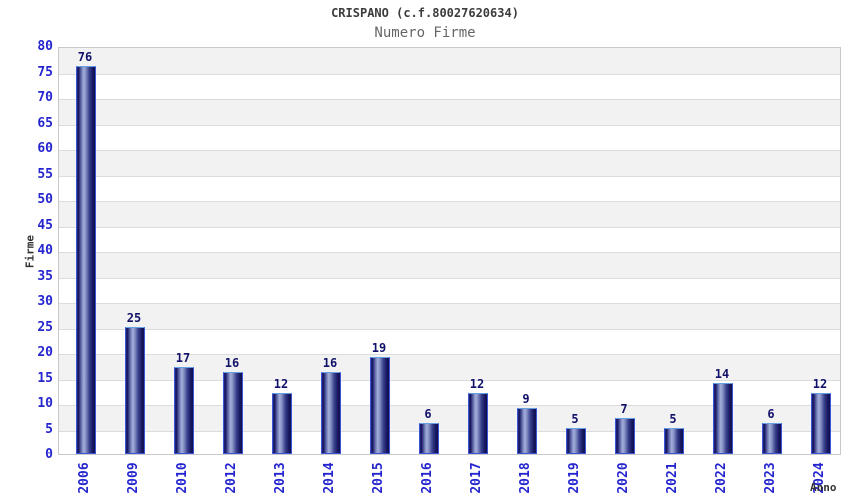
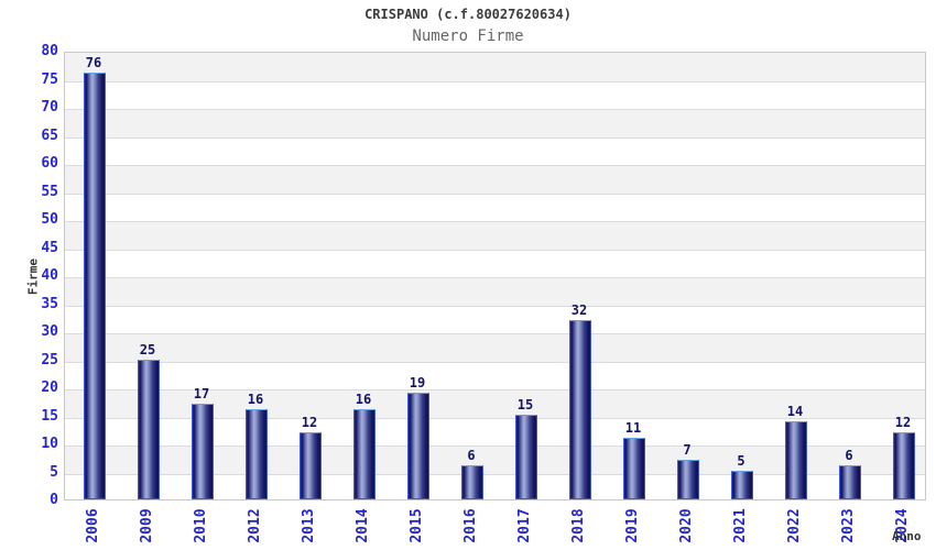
2017: 12 -> 15
2018: 9 -> 32
2019: 5 -> 11
